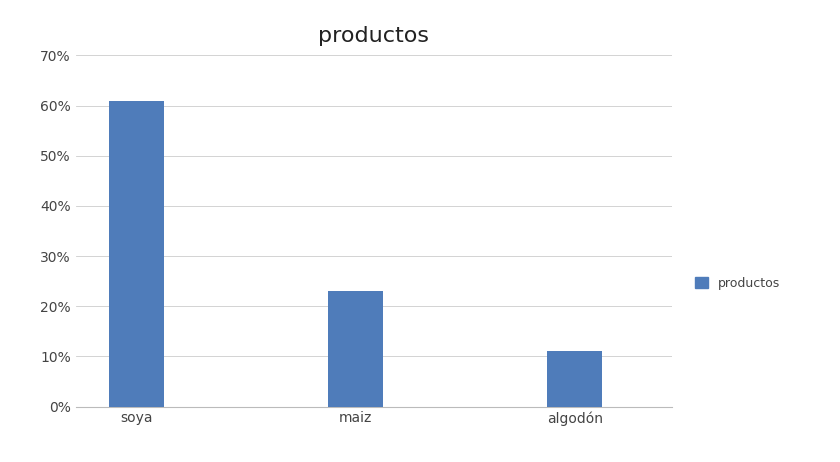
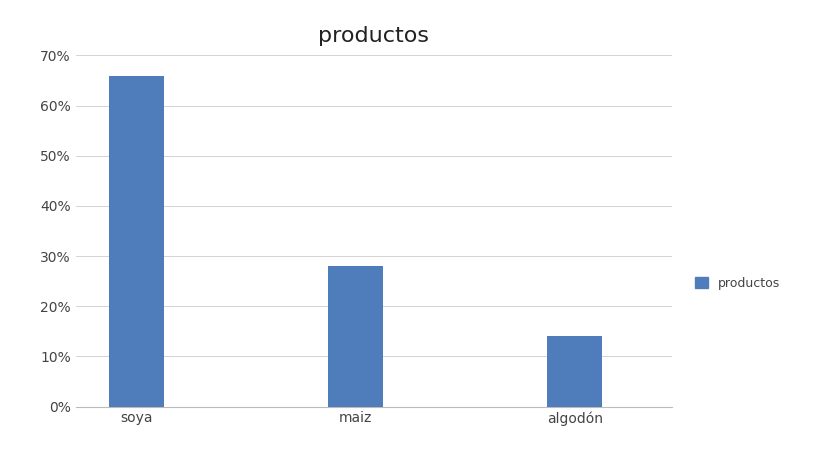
soya: 61% -> 66%
maiz: 23% -> 28%
algodón: 11% -> 14%
